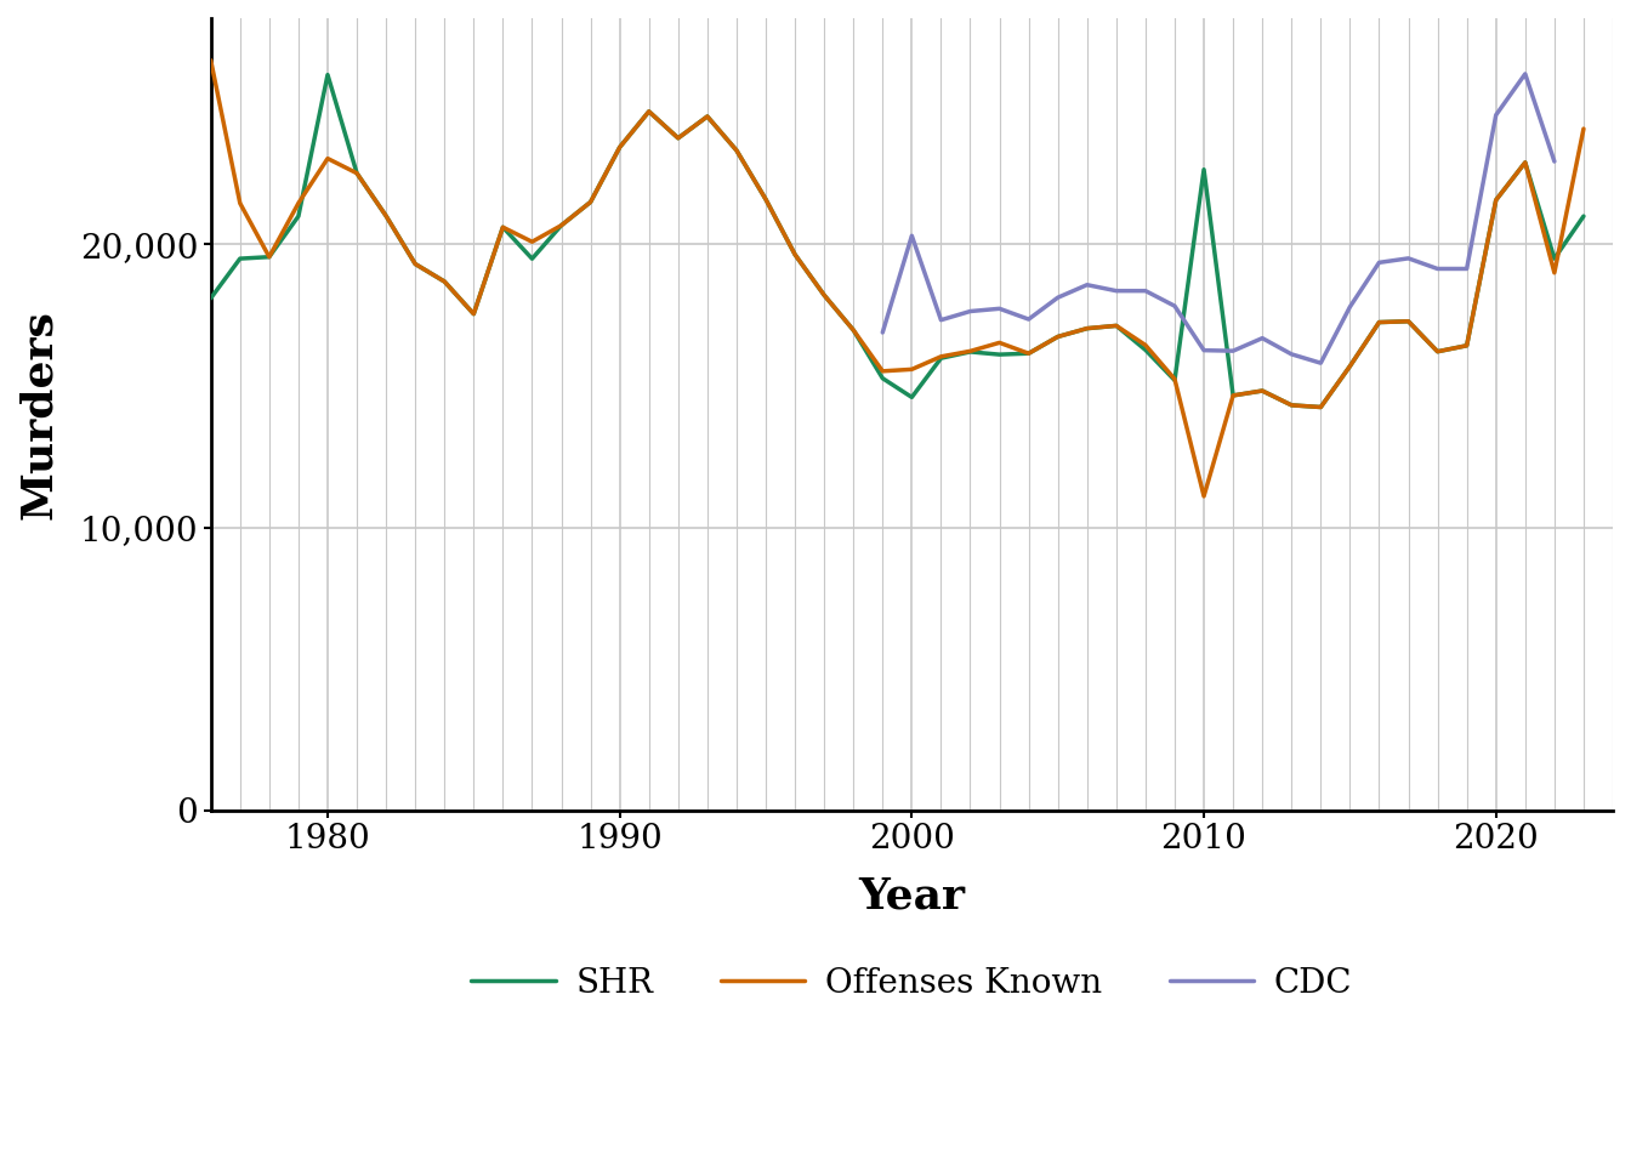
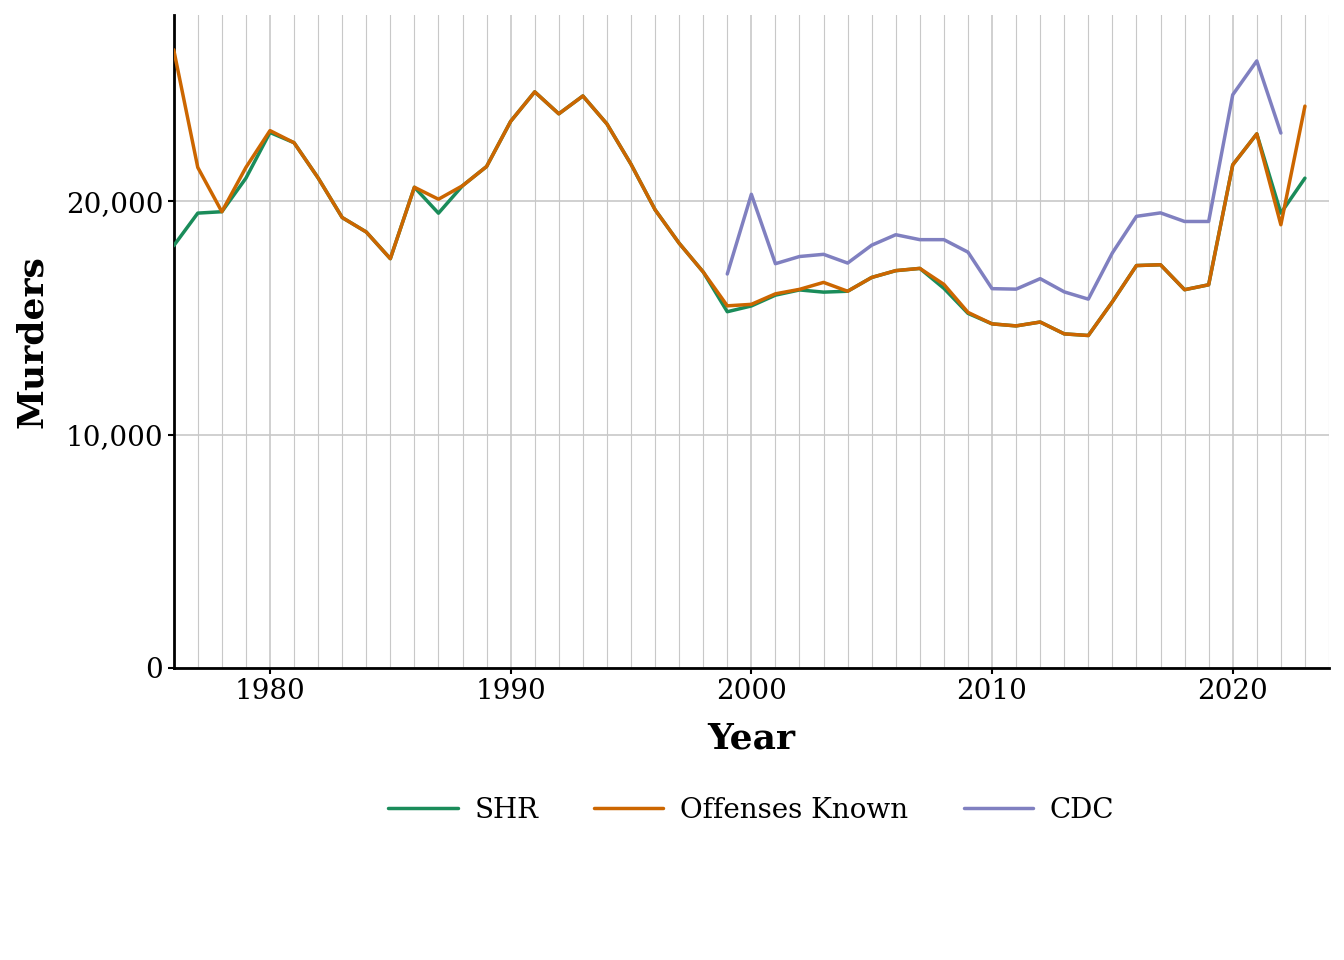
SHR/1980: 26,000 -> 22,960
SHR/2000: 14,600 -> 15,520
Offenses Known/2010: 11,100 -> 14,750
SHR/2010: 22,650 -> 14,750
